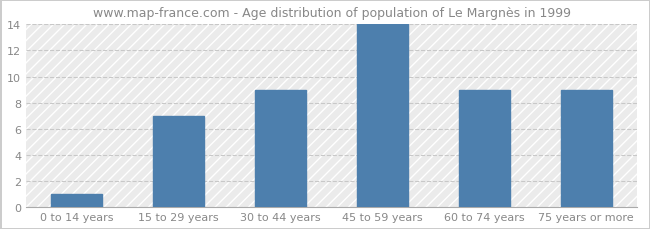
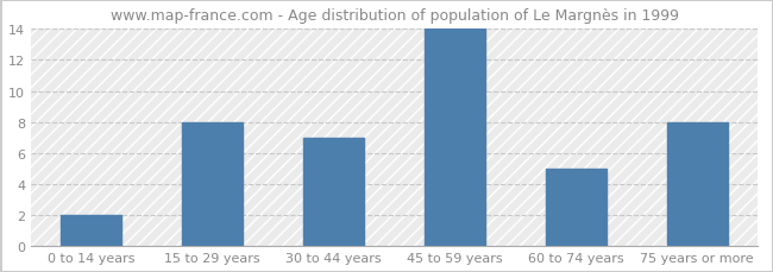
0 to 14 years: 1 -> 2
15 to 29 years: 7 -> 8
30 to 44 years: 9 -> 7
60 to 74 years: 9 -> 5
75 years or more: 9 -> 8
